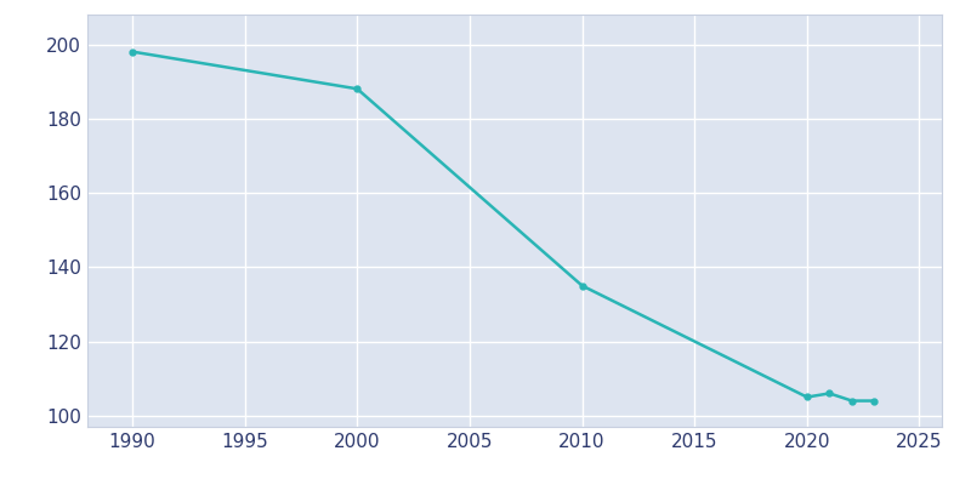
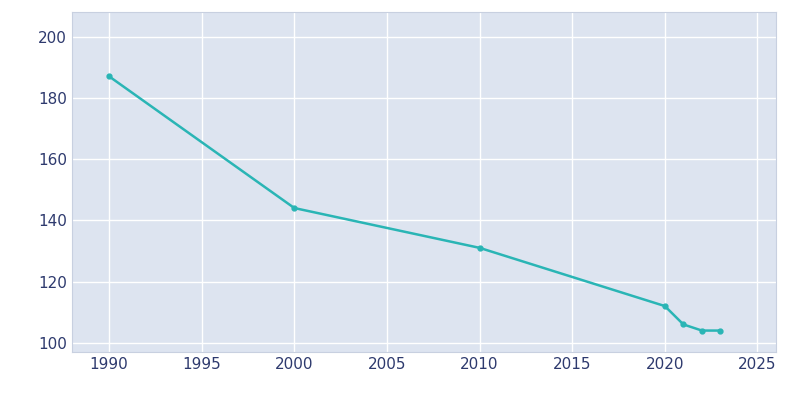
1990: 198 -> 187
2000: 188 -> 144
2010: 135 -> 131
2020: 105 -> 112
